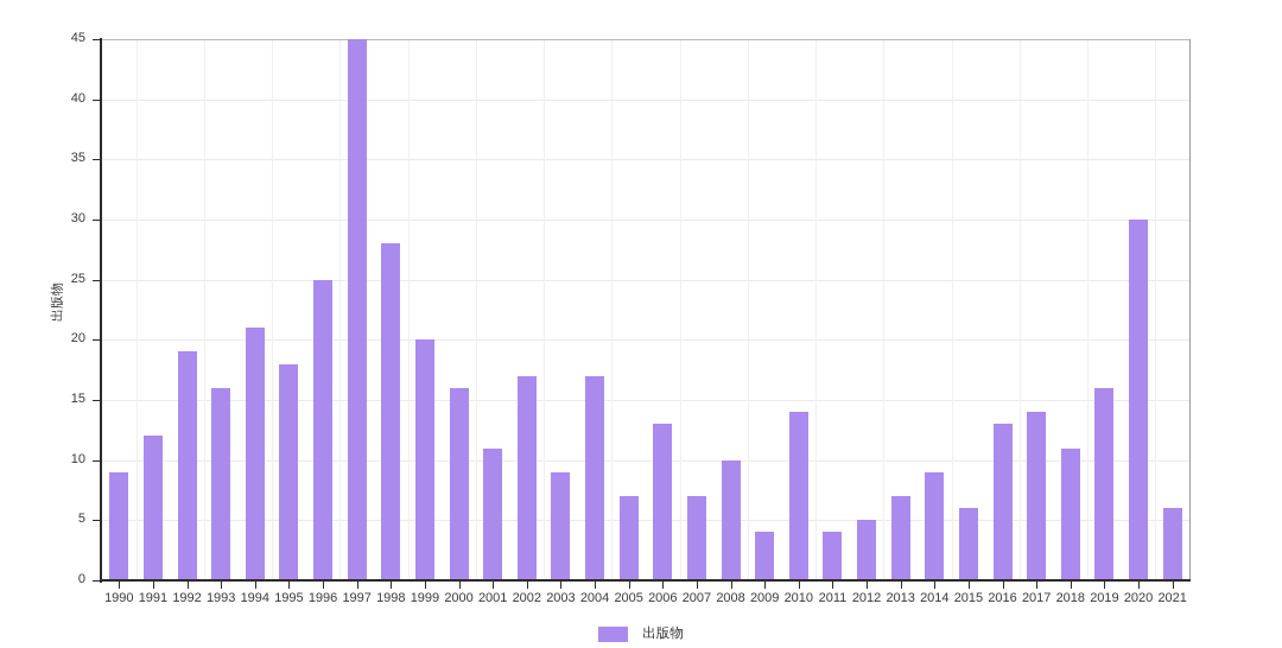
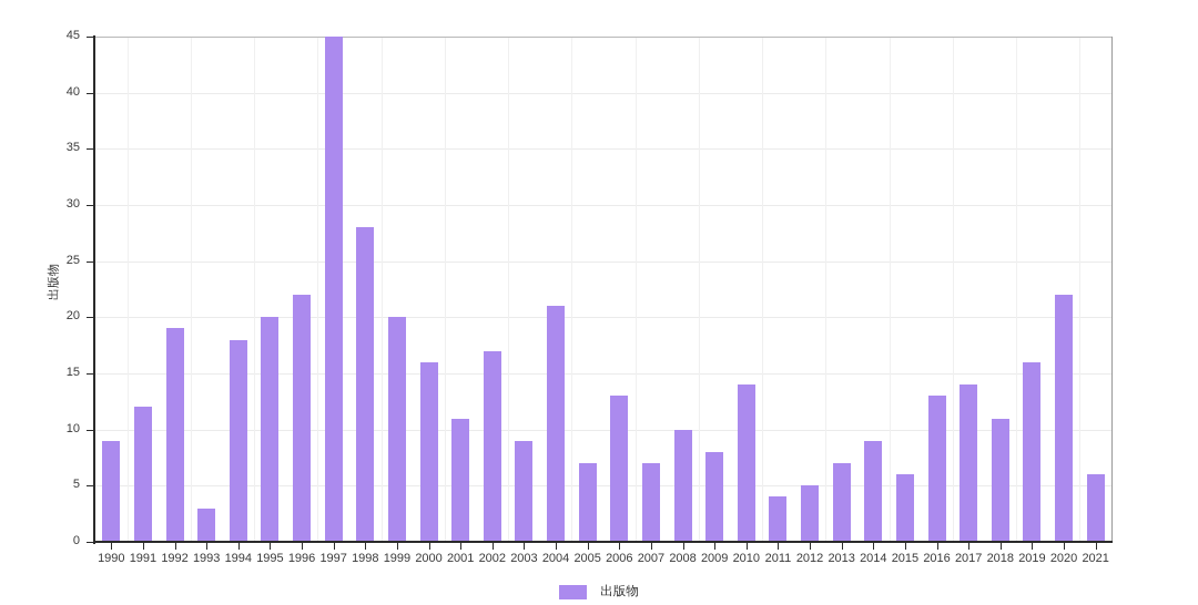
1993: 16 -> 3
1994: 21 -> 18
1995: 18 -> 20
1996: 25 -> 22
2004: 17 -> 21
2009: 4 -> 8
2020: 30 -> 22
